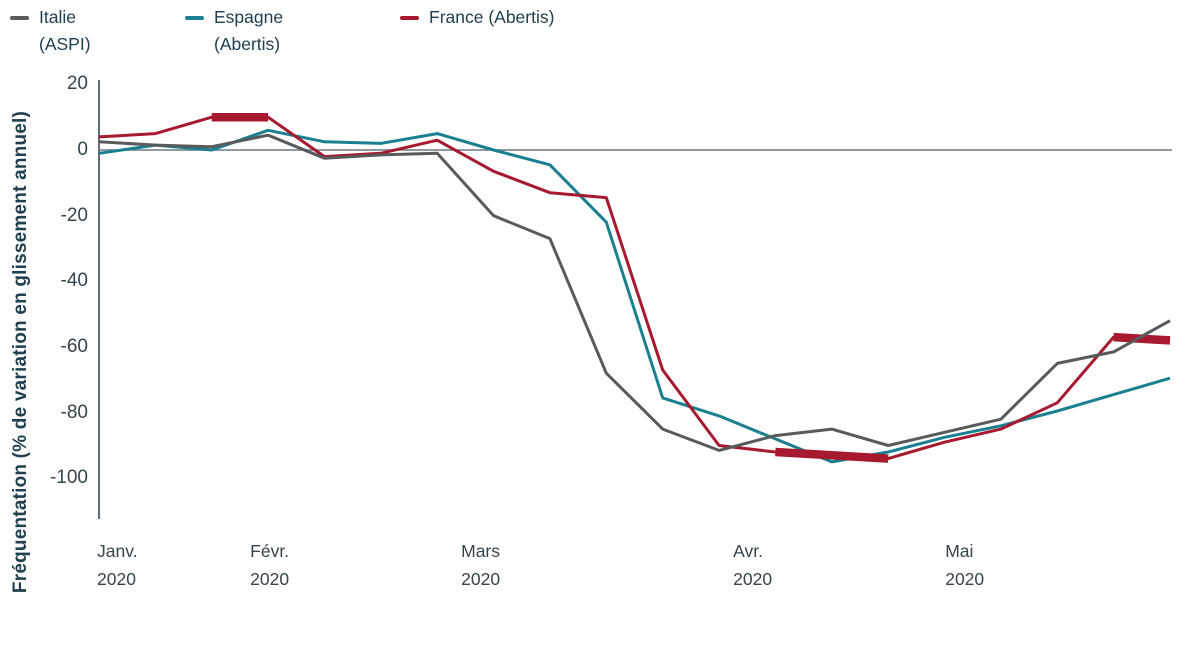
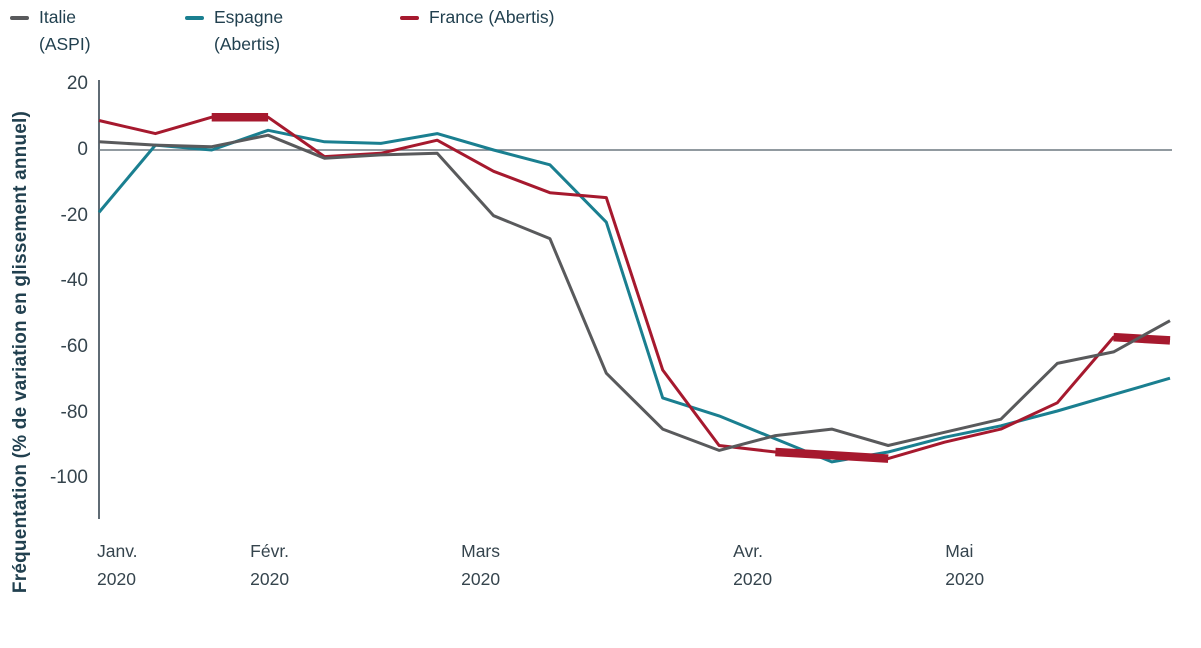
Espagne (Abertis)/0: -1 -> -19
France (Abertis)/0: 4 -> 9
